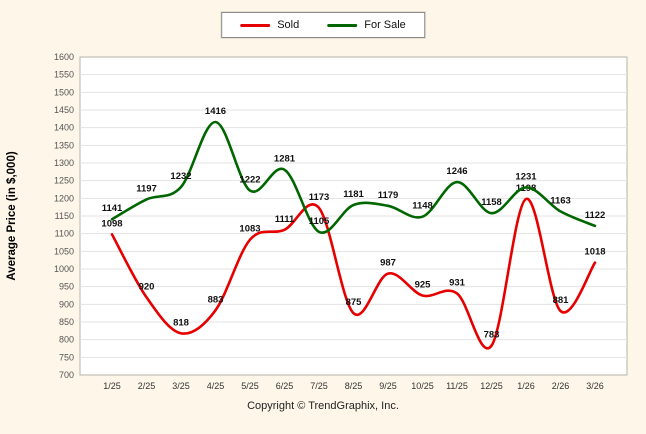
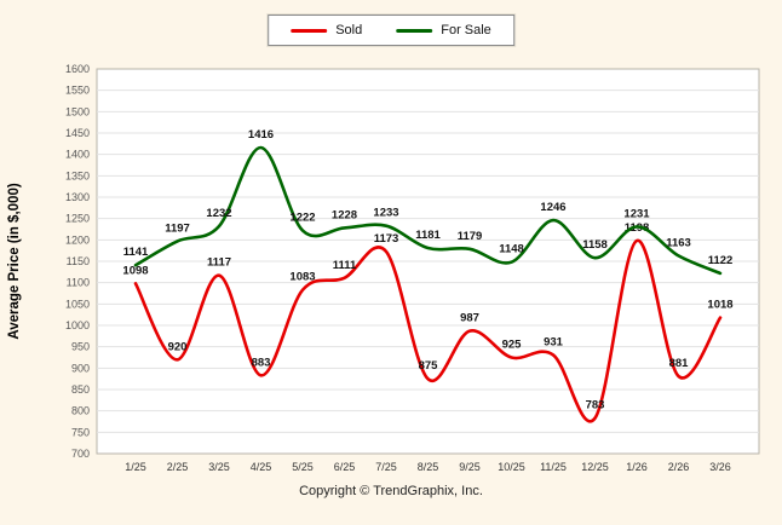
Sold/3/25: 818 -> 1117
For Sale/6/25: 1281 -> 1228
For Sale/7/25: 1105 -> 1233
